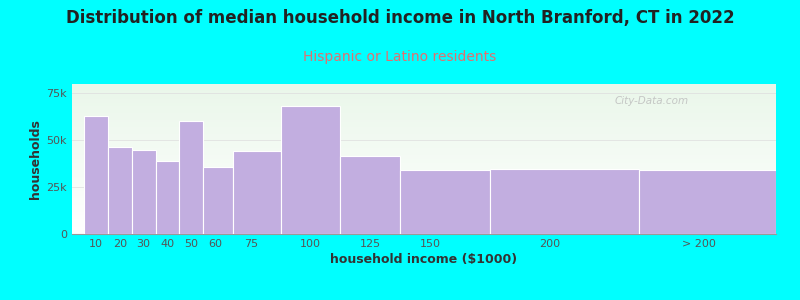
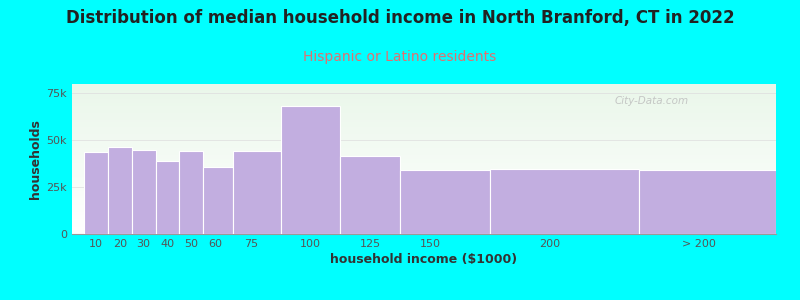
10: 63k -> 44k
50: 60k -> 44k
